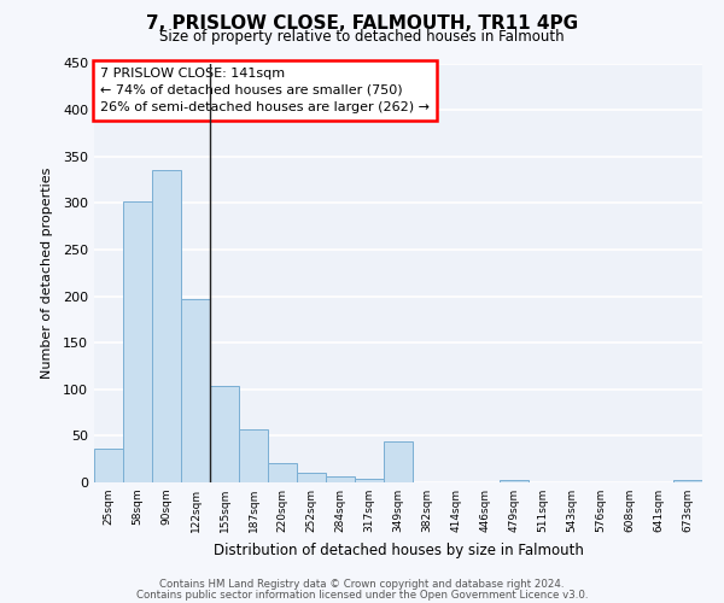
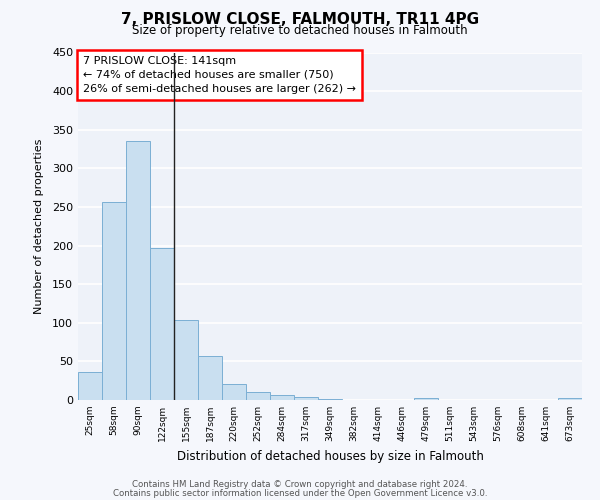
58sqm: 302 -> 256
349sqm: 44 -> 1
